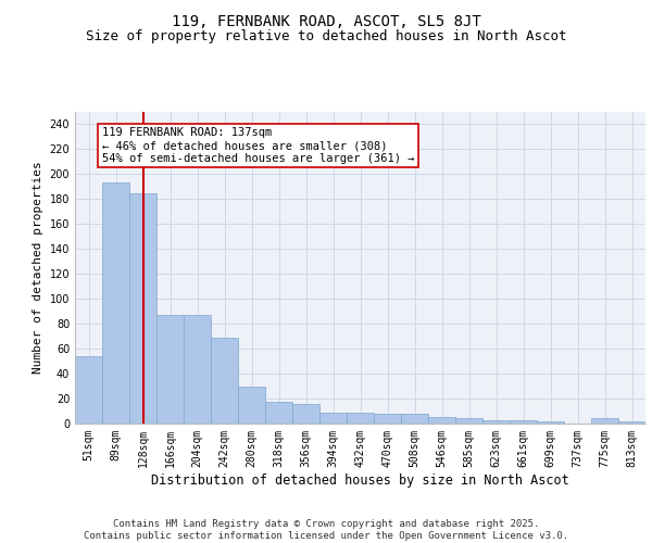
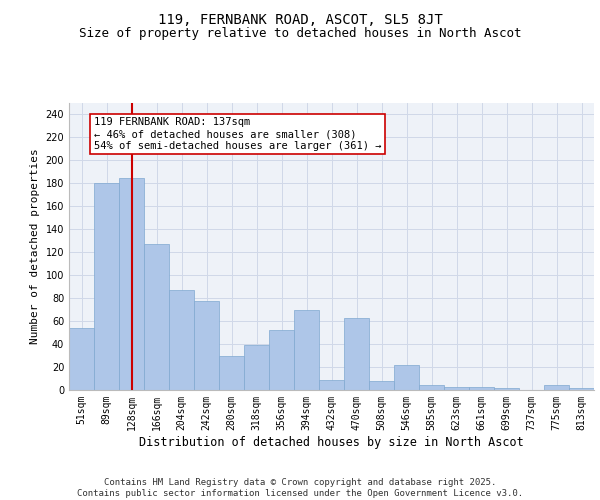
89sqm: 193 -> 180
166sqm: 87 -> 127
242sqm: 69 -> 77
318sqm: 17 -> 39
356sqm: 16 -> 52
394sqm: 9 -> 70
470sqm: 8 -> 63
546sqm: 5 -> 22
